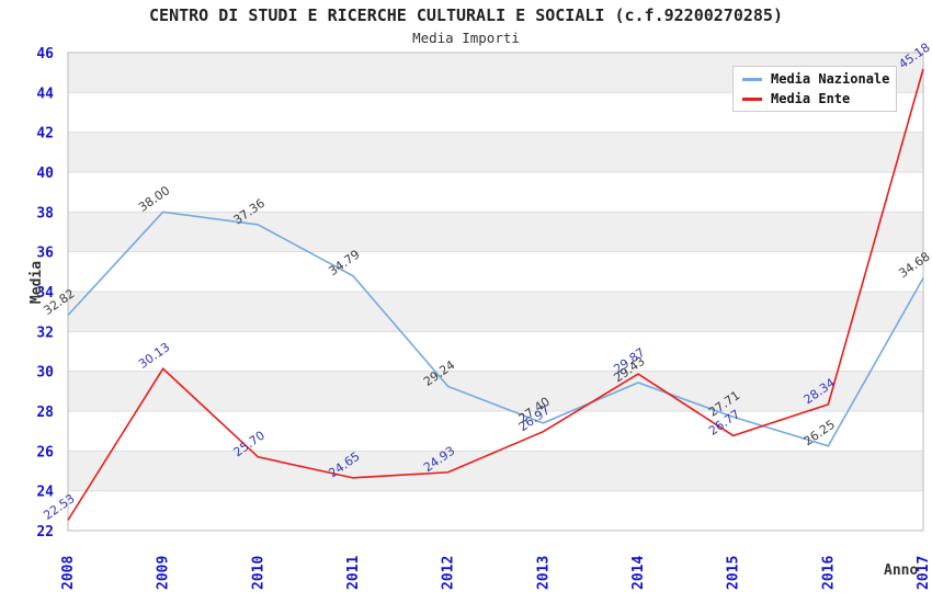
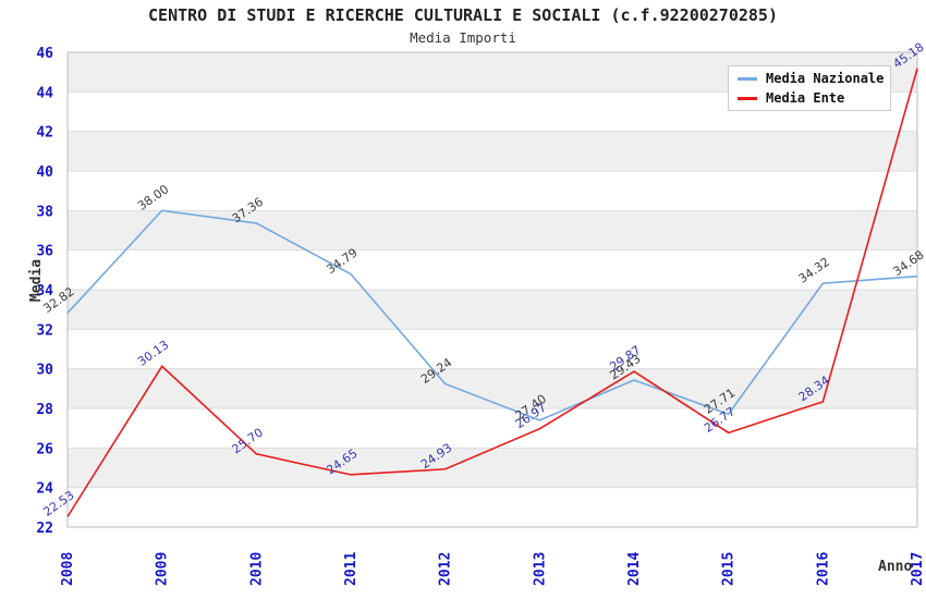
Media Nazionale/2016: 26.25 -> 34.32
